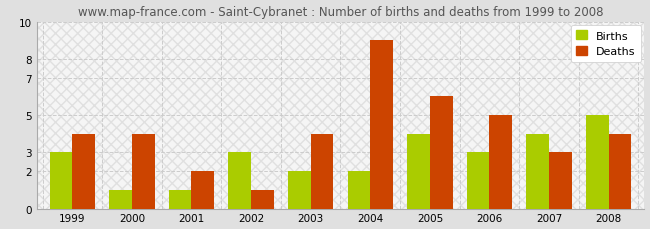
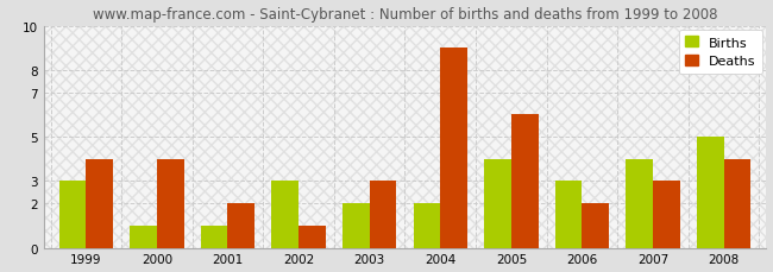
Deaths/2003: 4 -> 3
Deaths/2006: 5 -> 2
